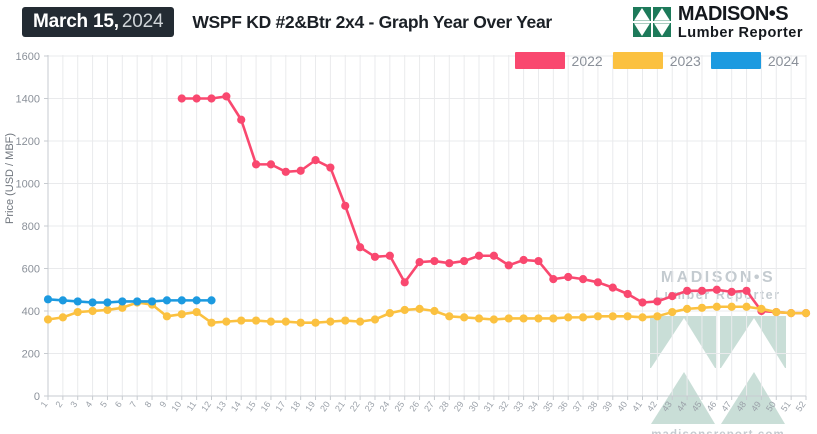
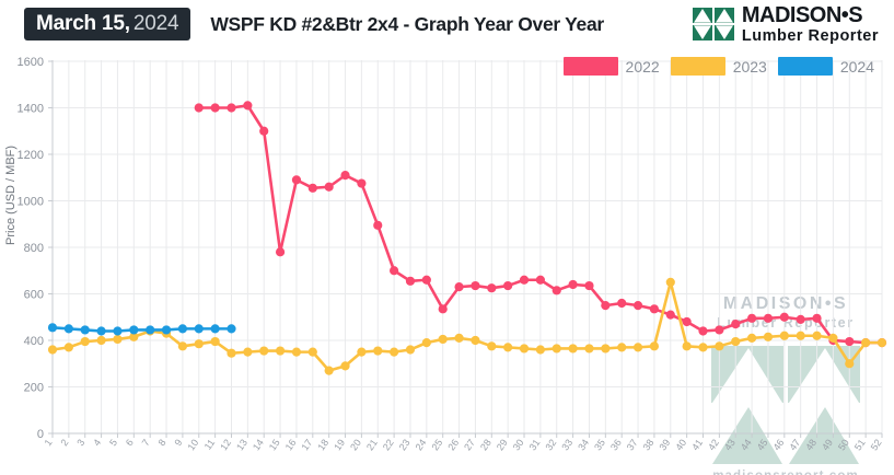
2022/15: 1090 -> 780
2023/18: 340 -> 270
2023/19: 340 -> 290
2023/39: 380 -> 650
2023/50: 400 -> 300
